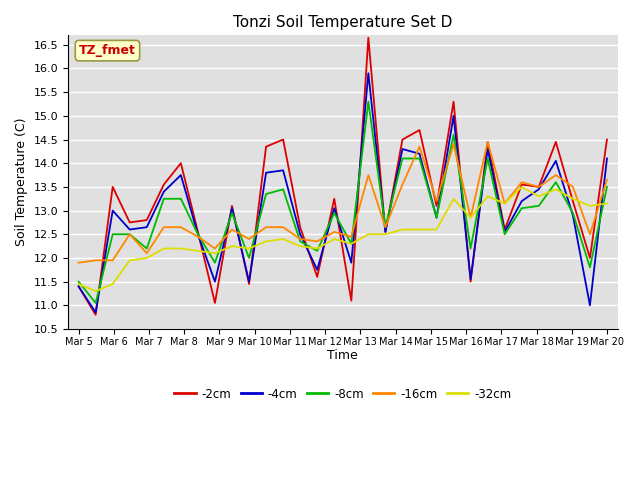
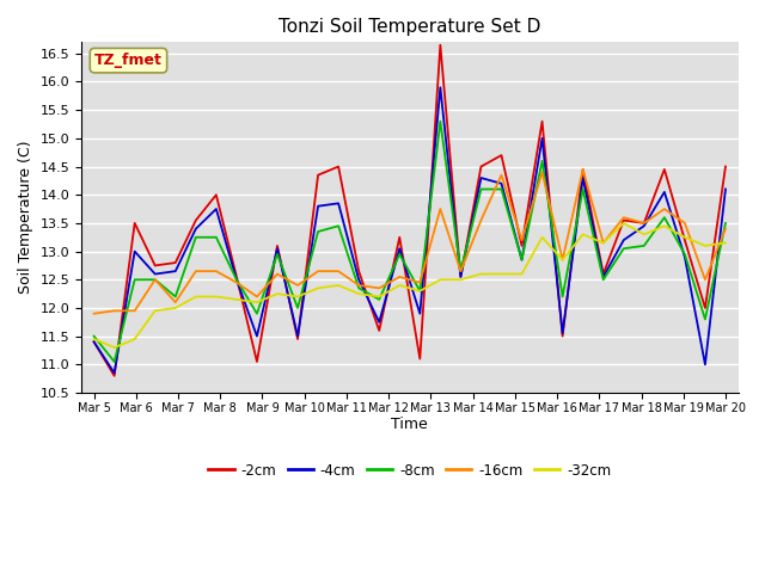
-16cm/Mar 20: 13.65 -> 13.40
